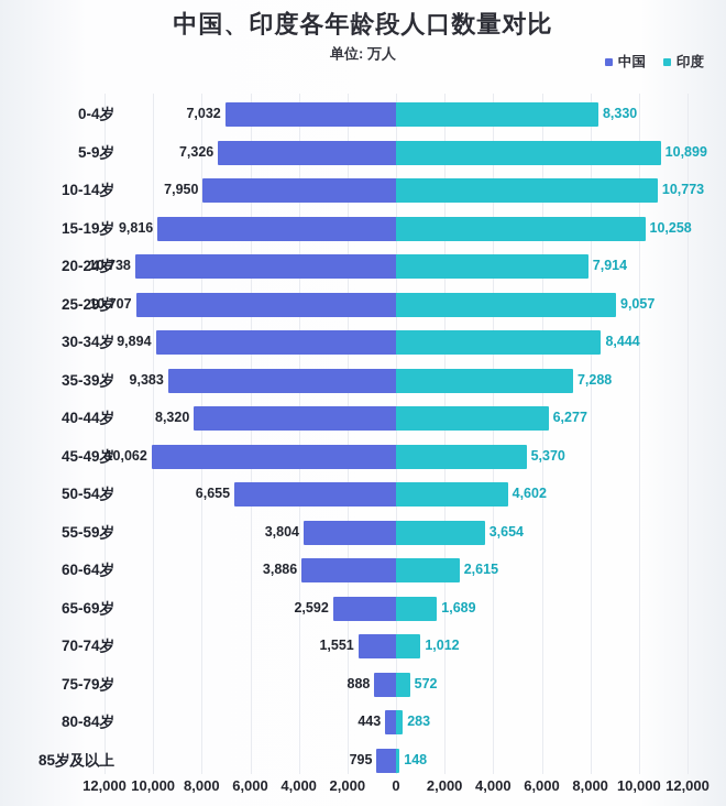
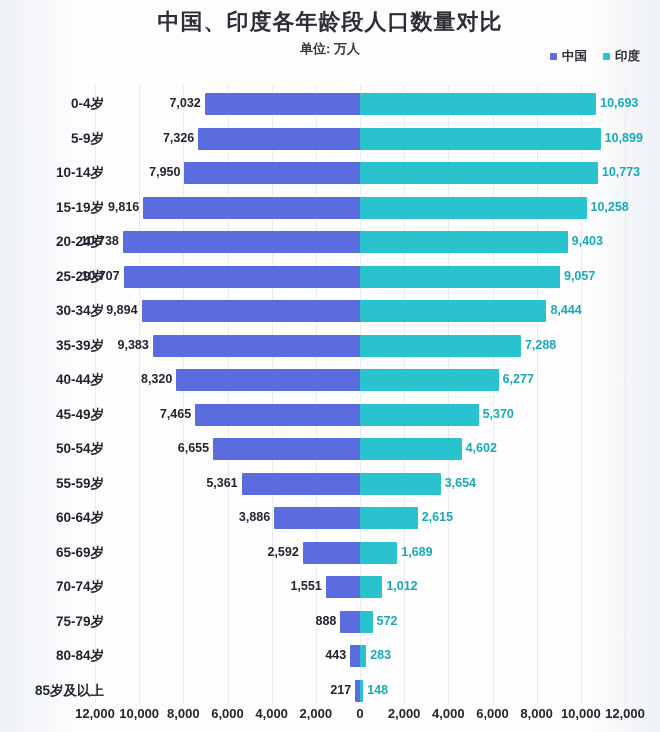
印度/0-4岁: 8,330 -> 10,693
印度/20-24岁: 7,914 -> 9,403
中国/45-49岁: 10,062 -> 7,465
中国/55-59岁: 3,804 -> 5,361
中国/85岁及以上: 795 -> 217
